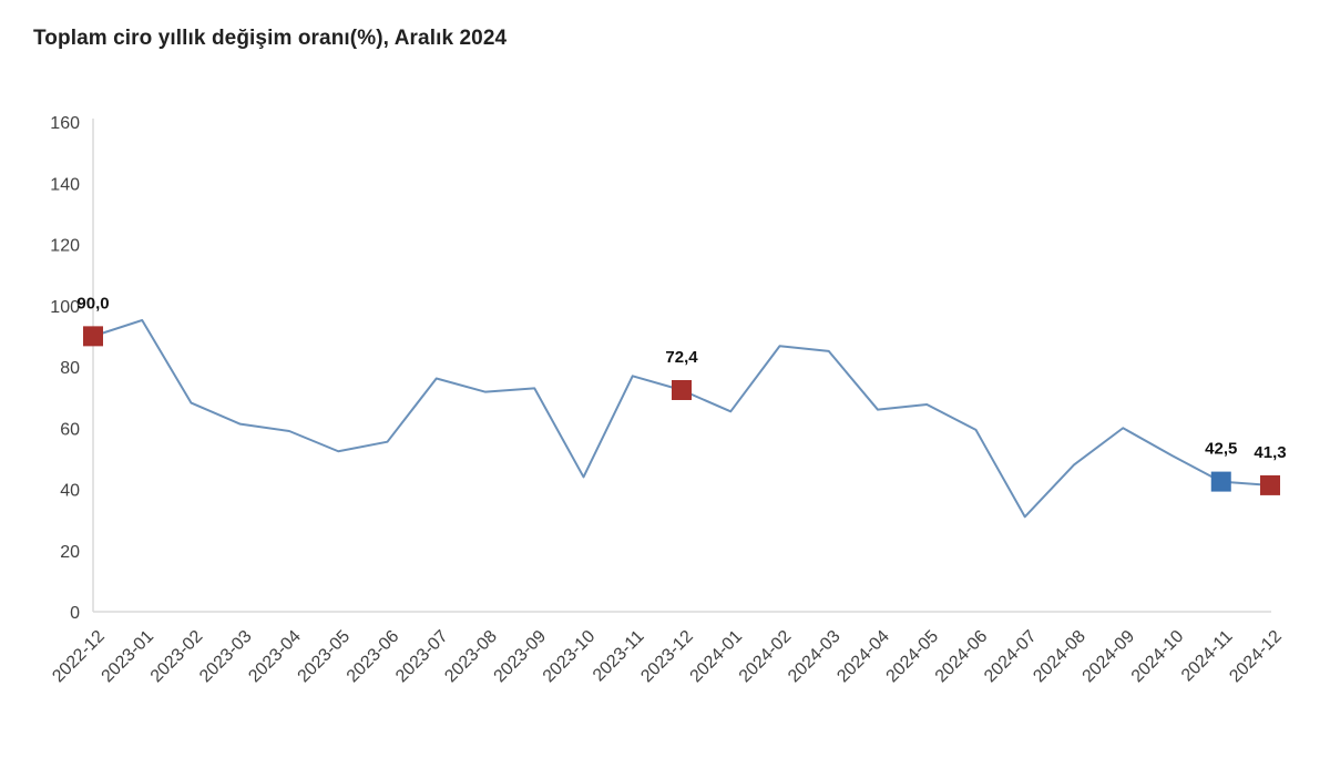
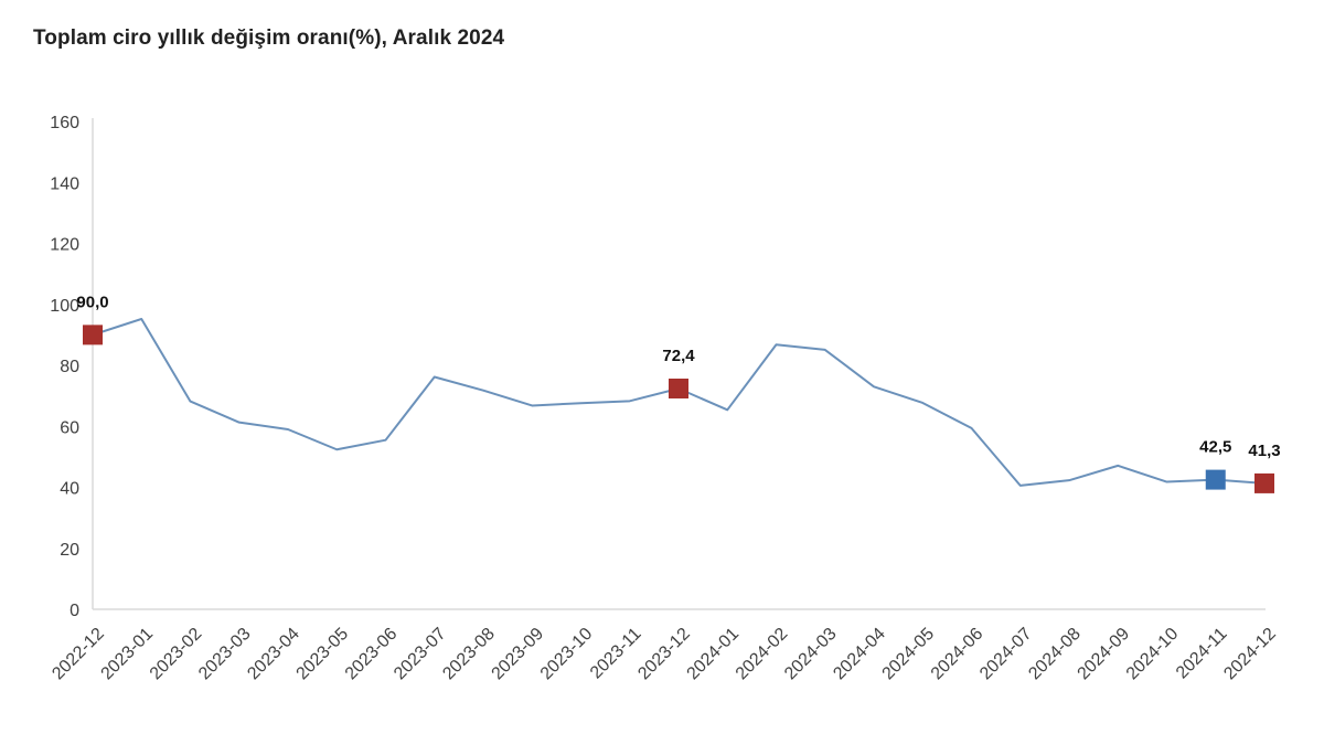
2023-09: 73 -> 67
2023-10: 44 -> 68
2023-11: 77 -> 68
2024-04: 66 -> 73
2024-07: 31 -> 41
2024-08: 48 -> 42
2024-09: 60 -> 47
2024-10: 51 -> 42
